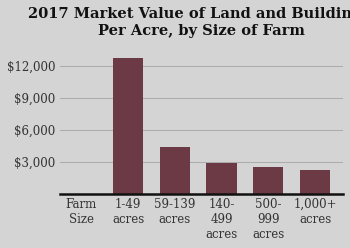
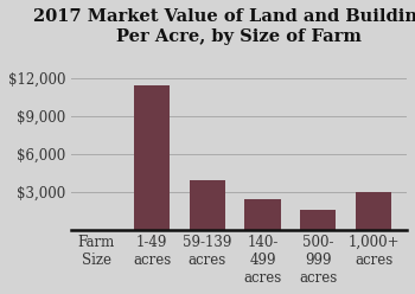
1-49 acres: $12,800 -> $11,500
59-139 acres: $4,400 -> $3,900
140- 499 acres: $2,900 -> $2,400
500- 999 acres: $2,500 -> $1,600
1,000+ acres: $2,200 -> $3,000
